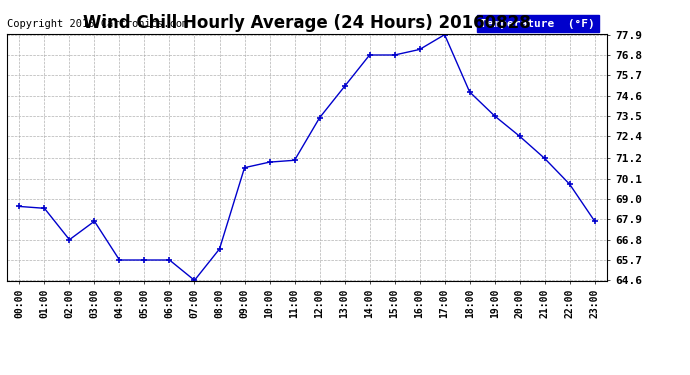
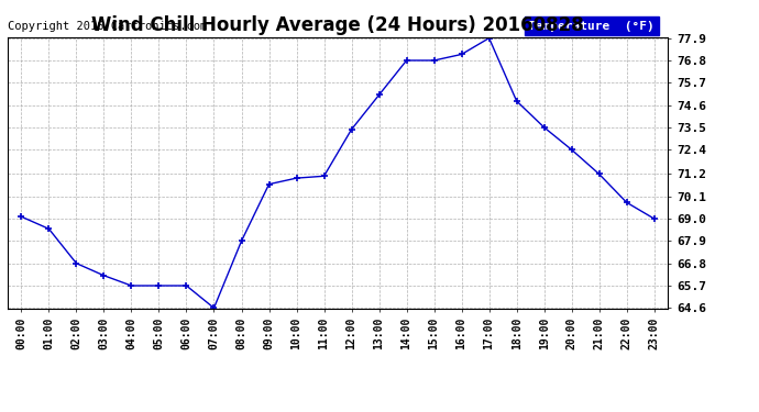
00:00: 68.6 -> 69.1
03:00: 67.8 -> 66.2
08:00: 66.3 -> 67.9
23:00: 67.8 -> 69.0
